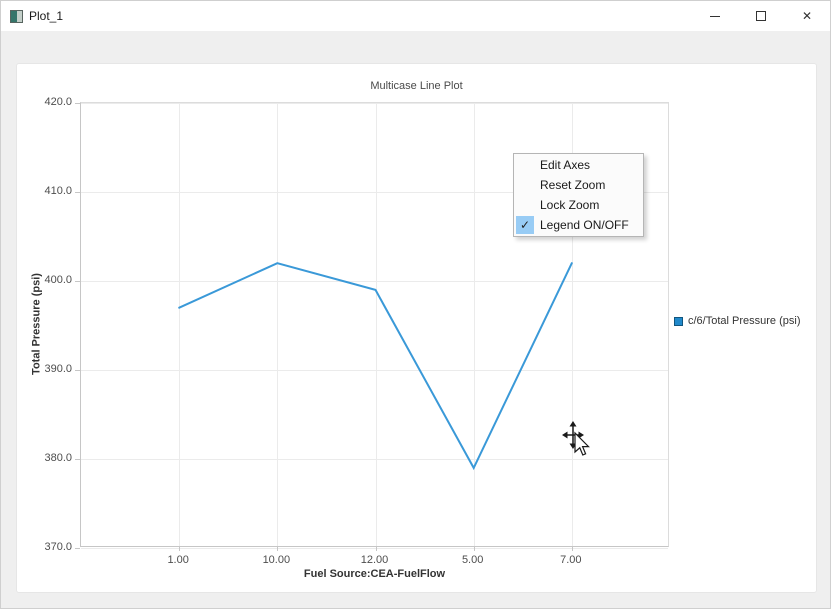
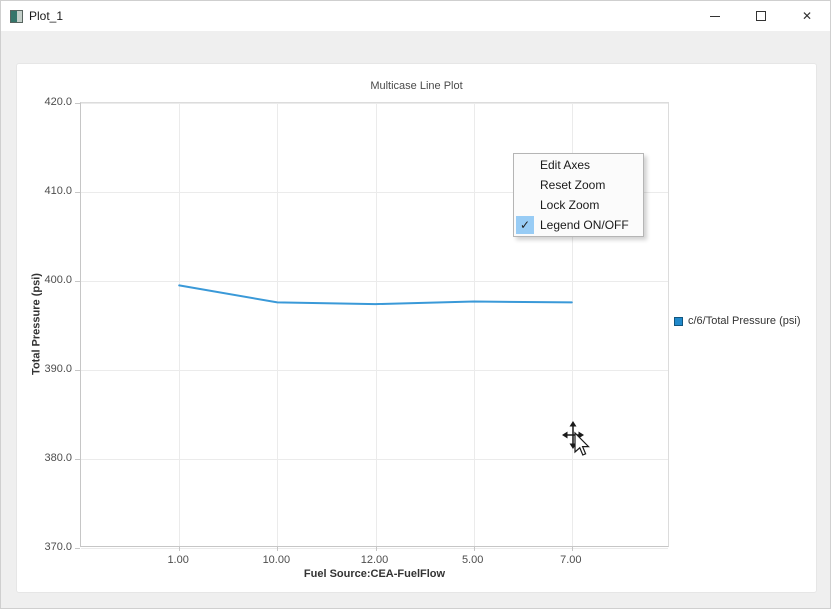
1.00: 397 -> 400
10.00: 402 -> 398
12.00: 399 -> 397
5.00: 379 -> 398
7.00: 402 -> 398
